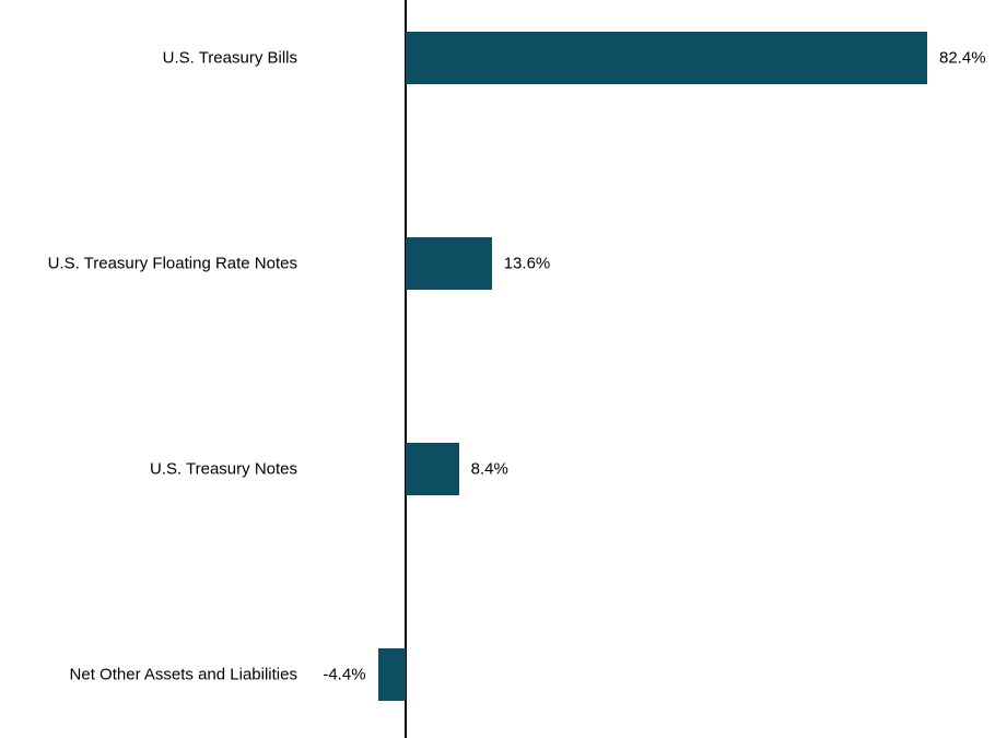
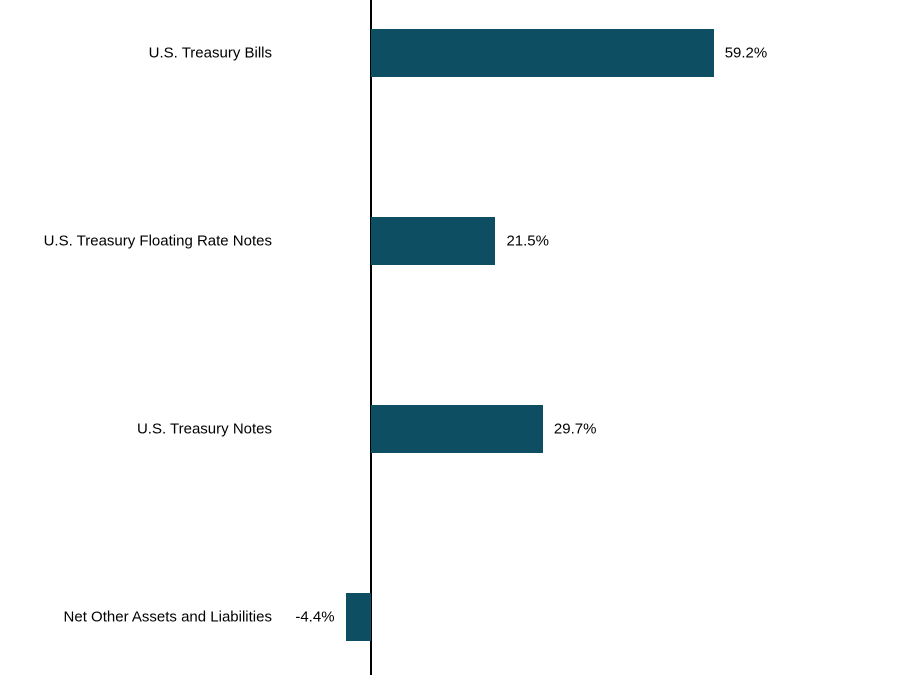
U.S. Treasury Bills: 82.4% -> 59.2%
U.S. Treasury Floating Rate Notes: 13.6% -> 21.5%
U.S. Treasury Notes: 8.4% -> 29.7%
